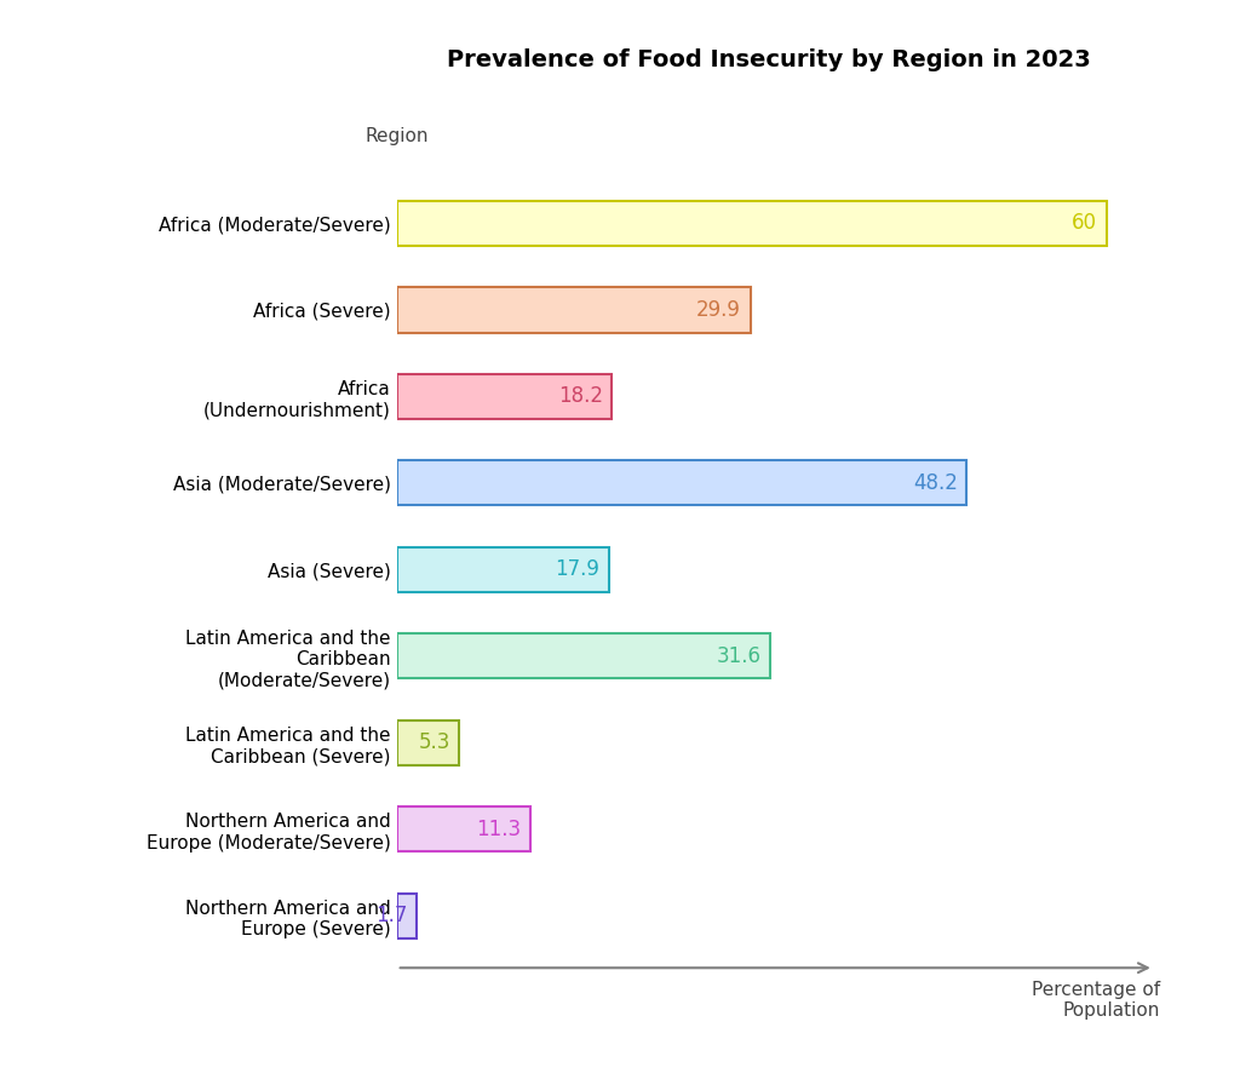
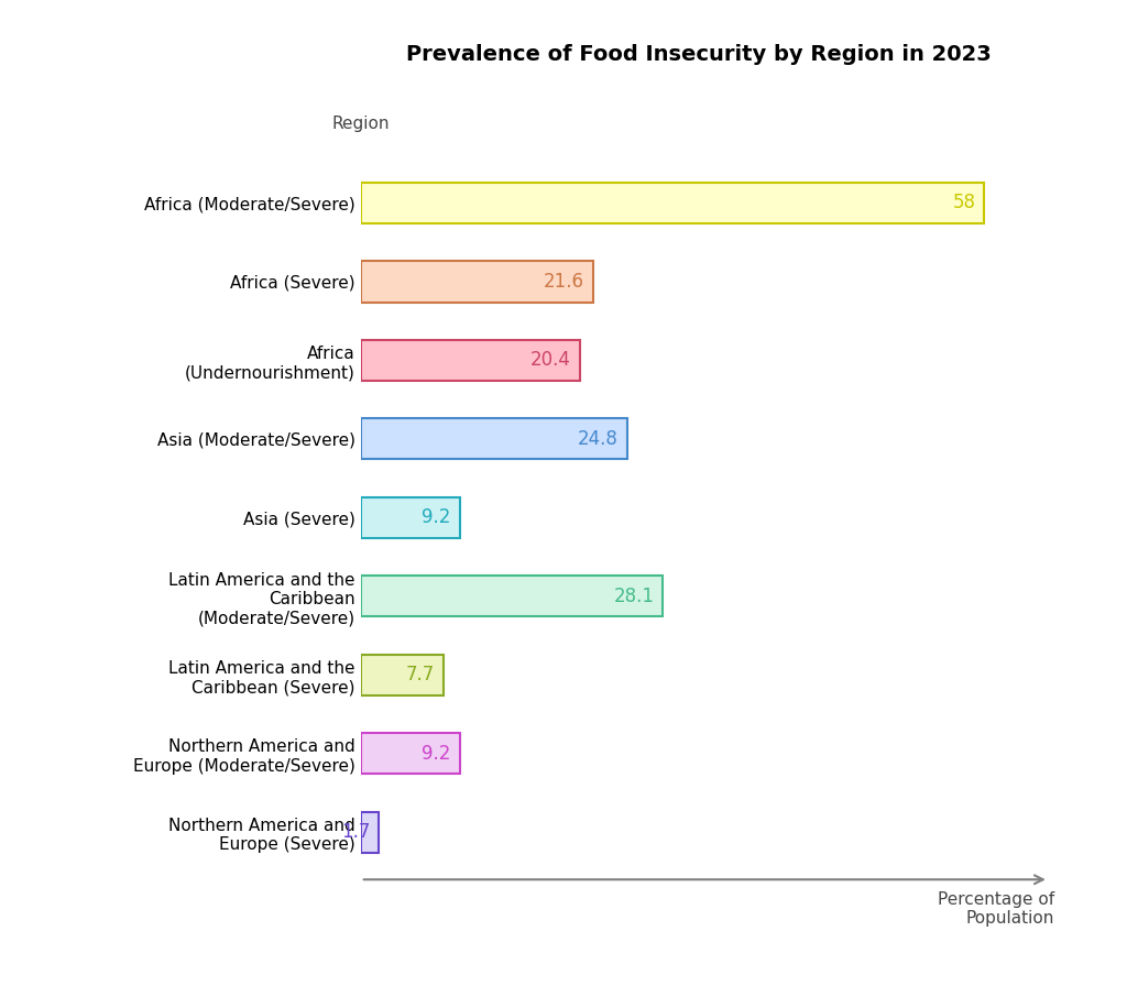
Africa (Moderate/Severe): 60 -> 58
Africa (Severe): 29.9 -> 21.6
Africa (Undernourishment): 18.2 -> 20.4
Asia (Moderate/Severe): 48.2 -> 24.8
Asia (Severe): 17.9 -> 9.2
Latin America and the Caribbean (Moderate/Severe): 31.6 -> 28.1
Latin America and the Caribbean (Severe): 5.3 -> 7.7
Northern America and Europe (Moderate/Severe): 11.3 -> 9.2
